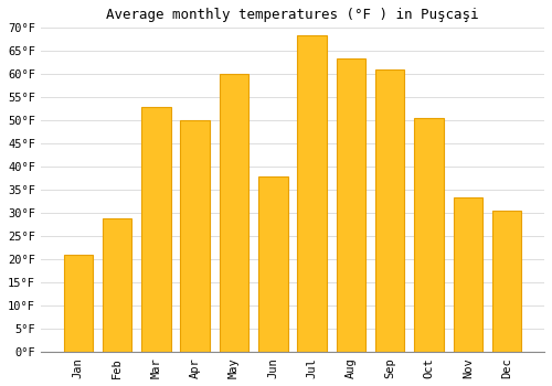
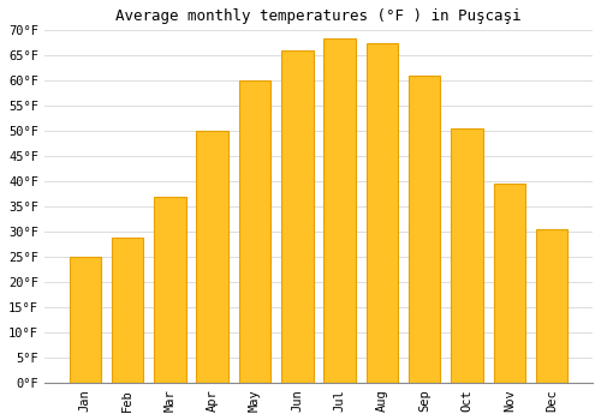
Jan: 21.0°F -> 25.0°F
Mar: 53.0°F -> 37.0°F
Jun: 38.0°F -> 66.0°F
Aug: 63.5°F -> 67.5°F
Nov: 33.5°F -> 39.5°F
